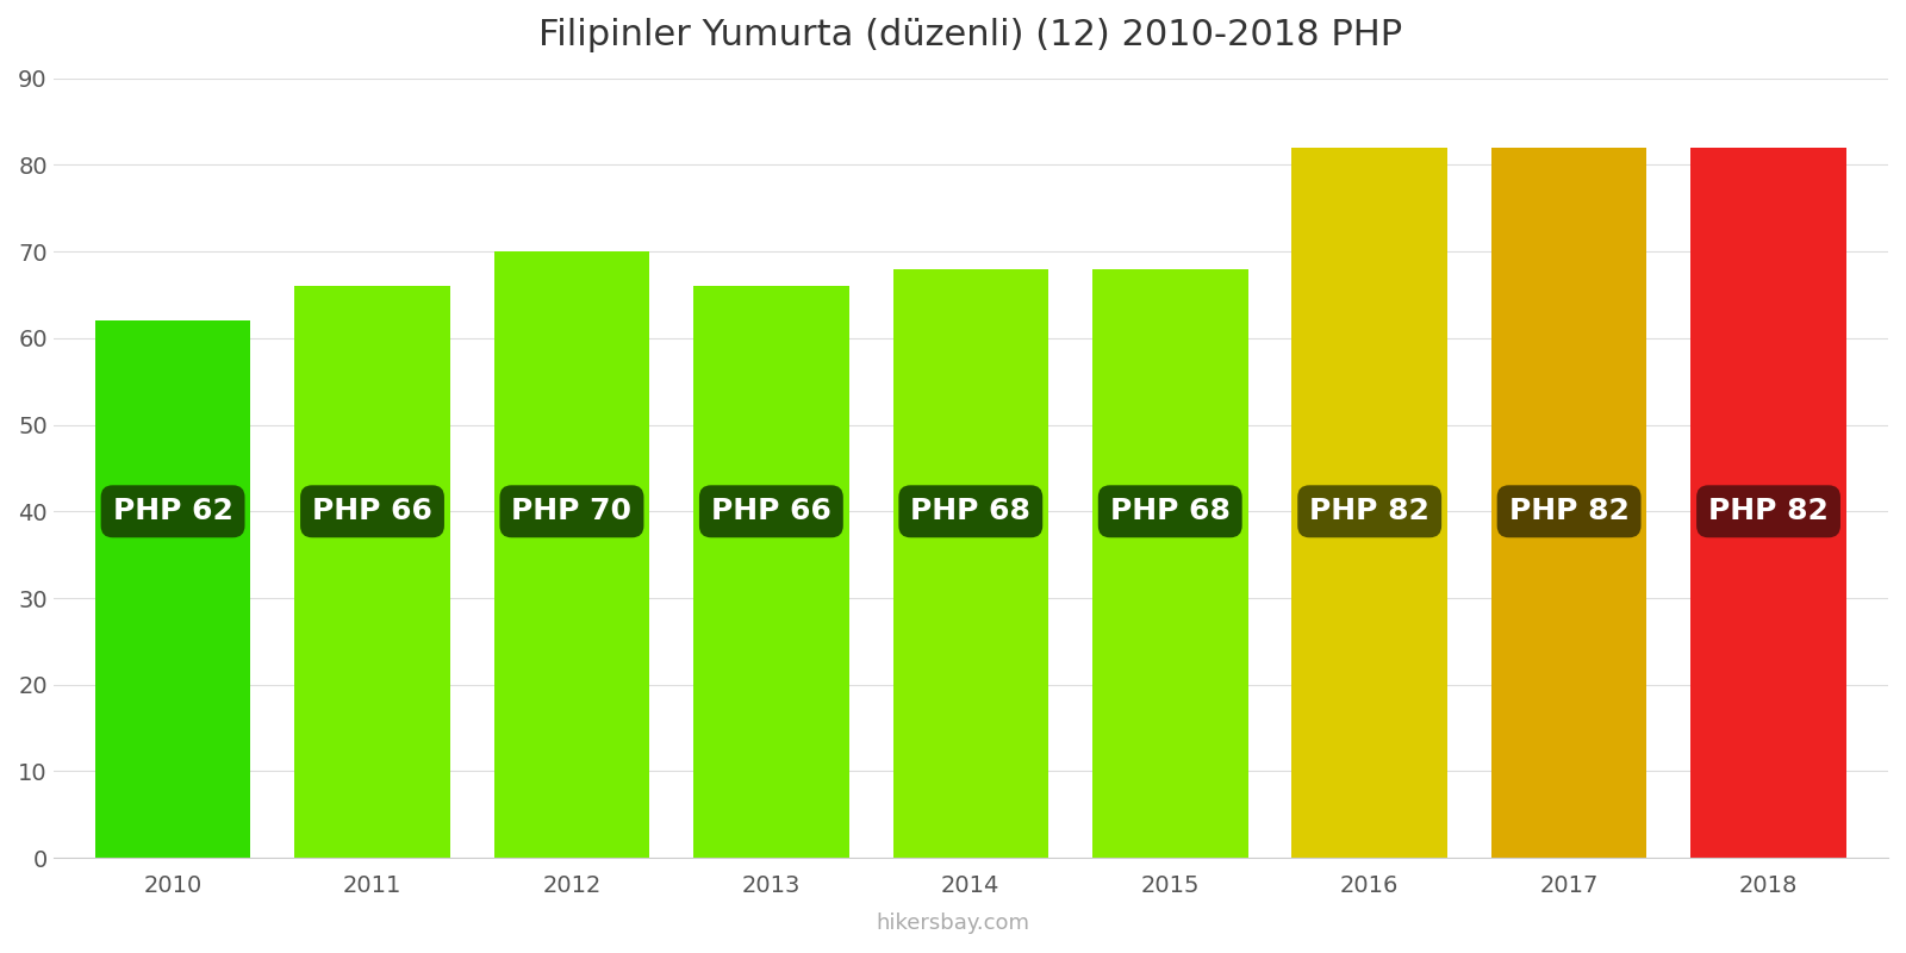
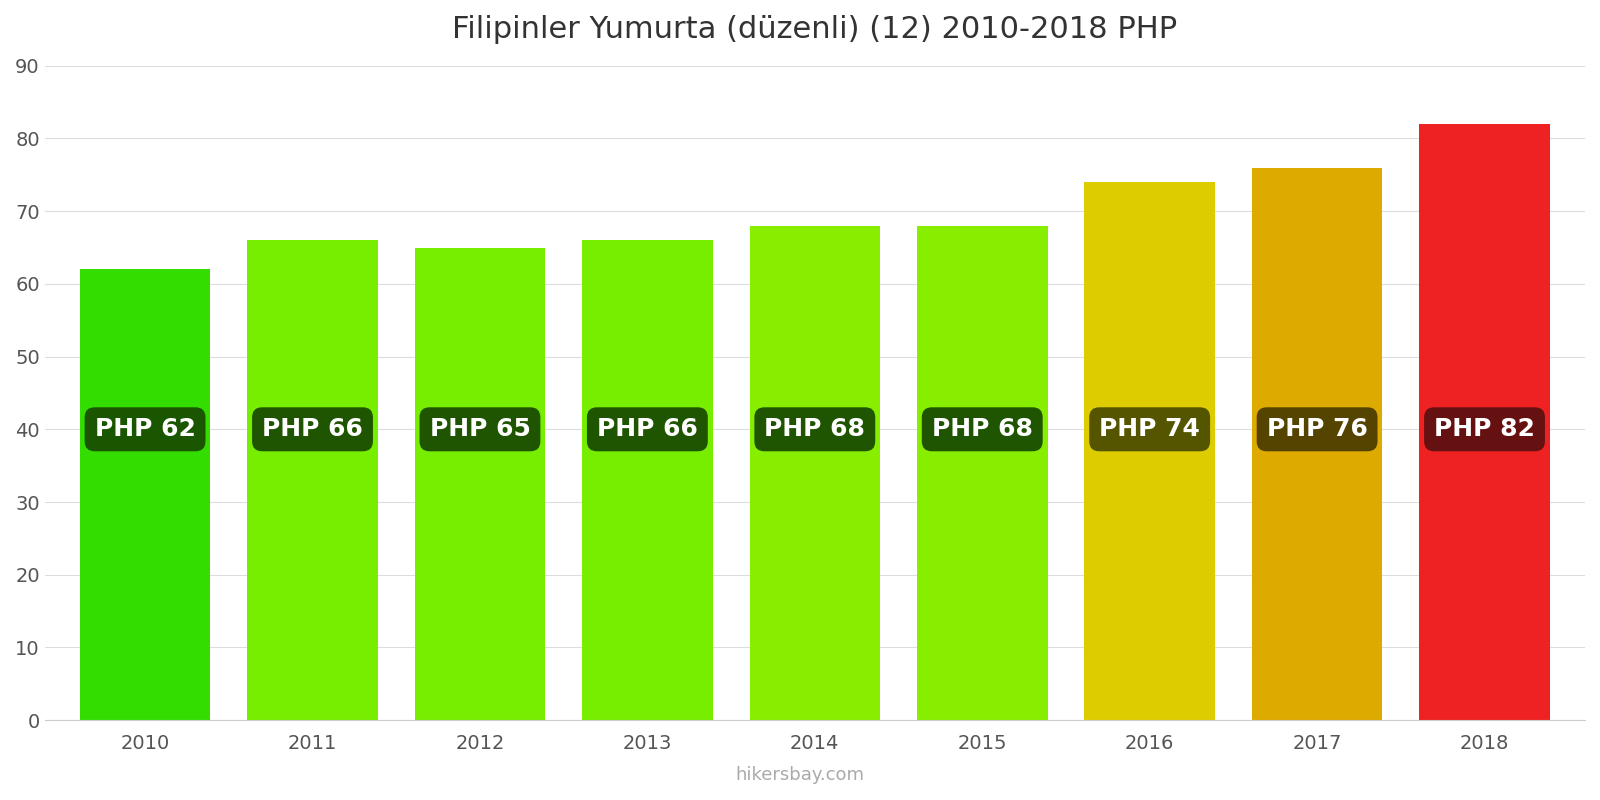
2012: 70 -> 65
2016: 82 -> 74
2017: 82 -> 76
